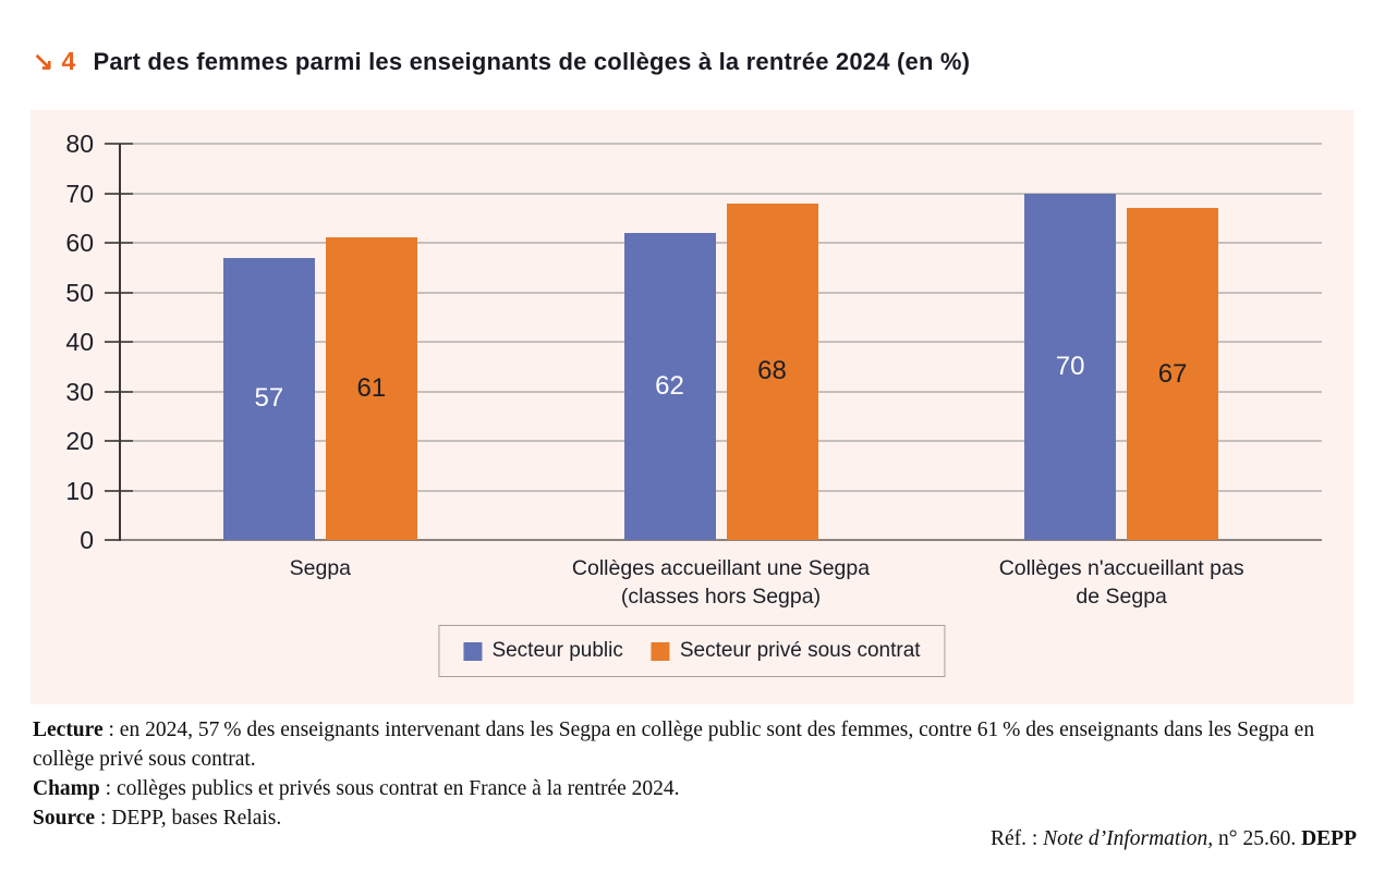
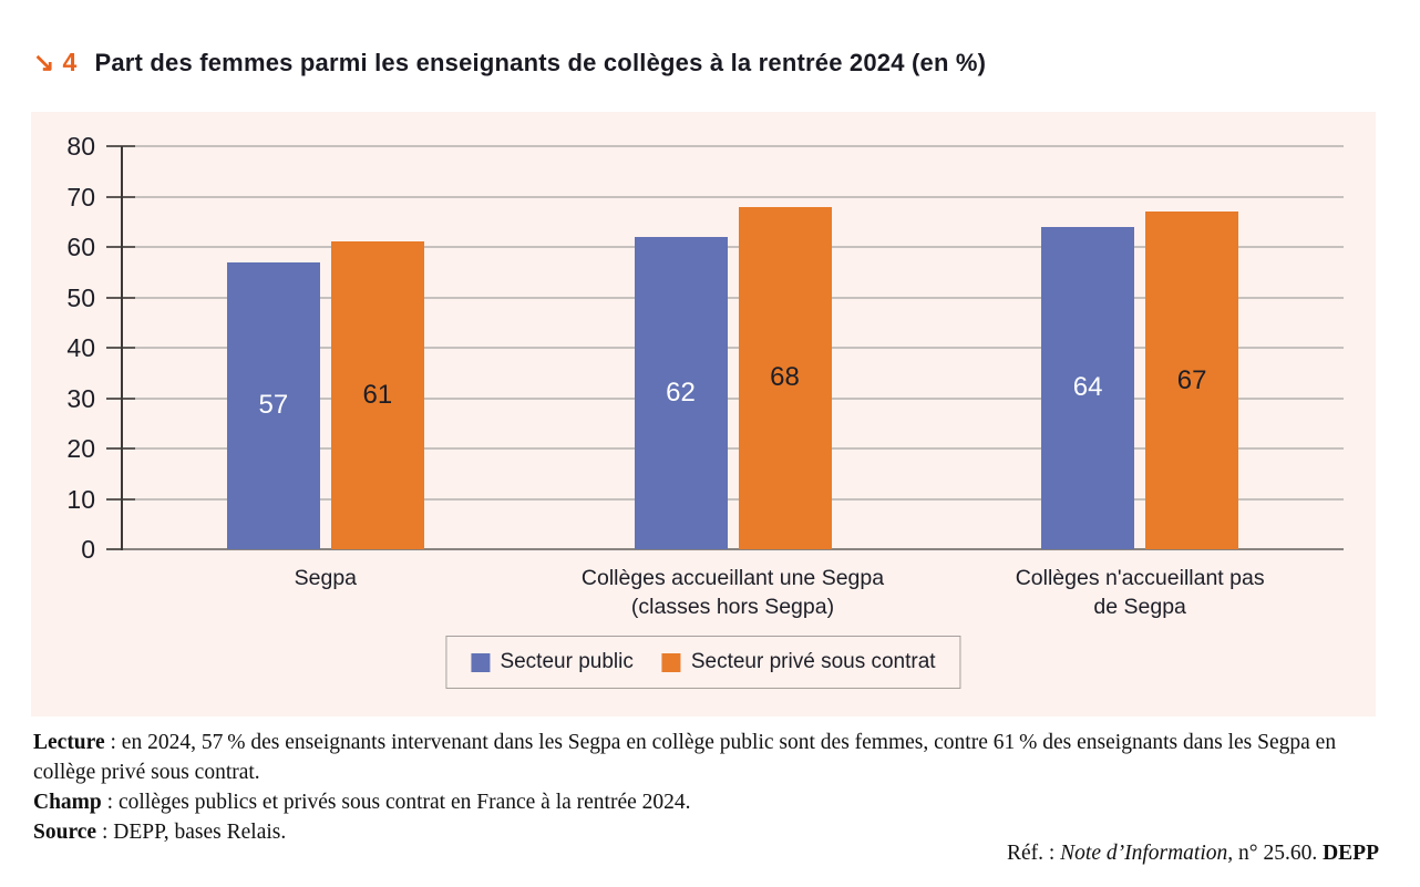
Secteur public/Collèges n'accueillant pas de Segpa: 70 -> 64
